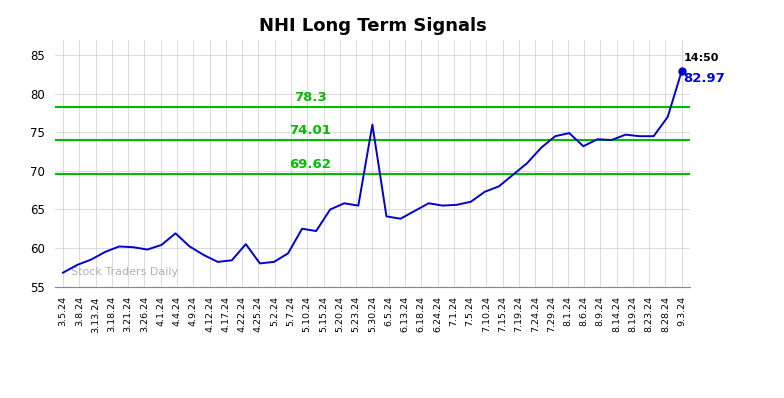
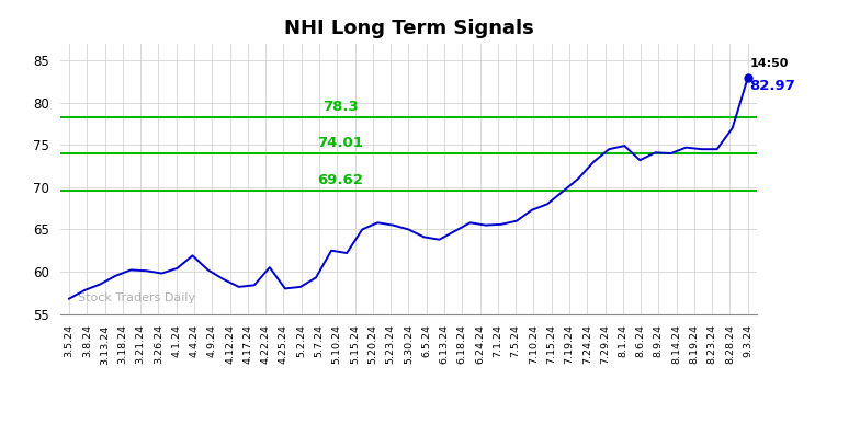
5.30.24: 76.0 -> 65.0
